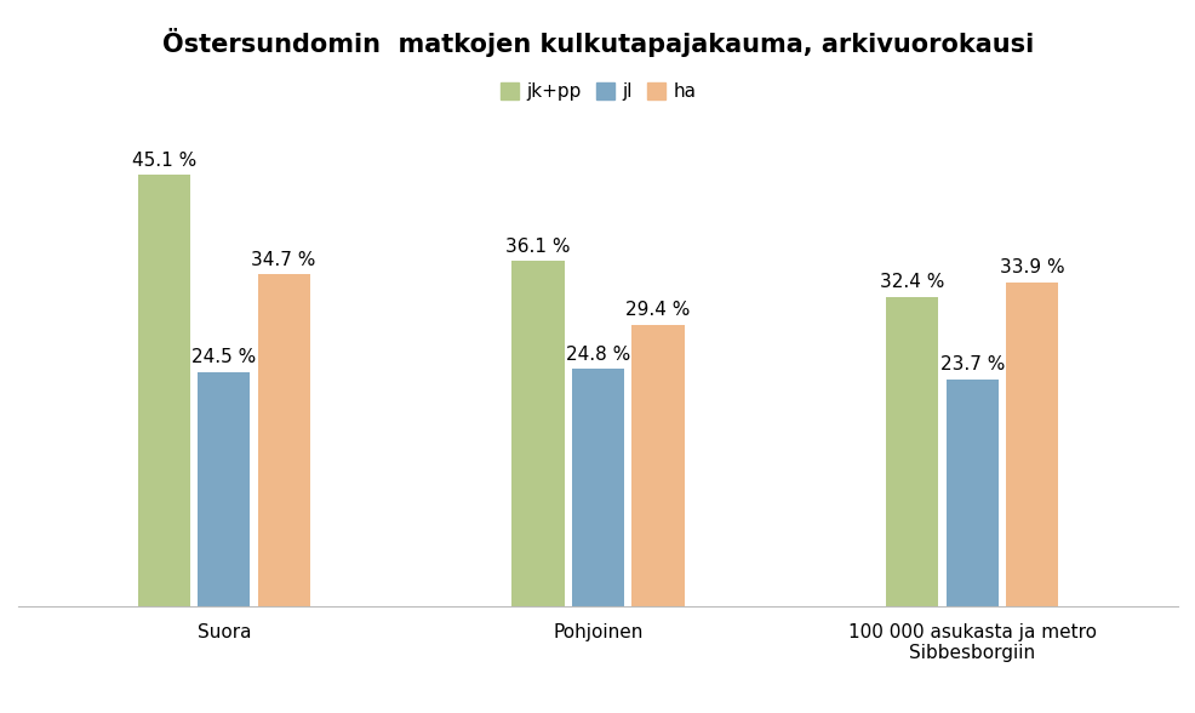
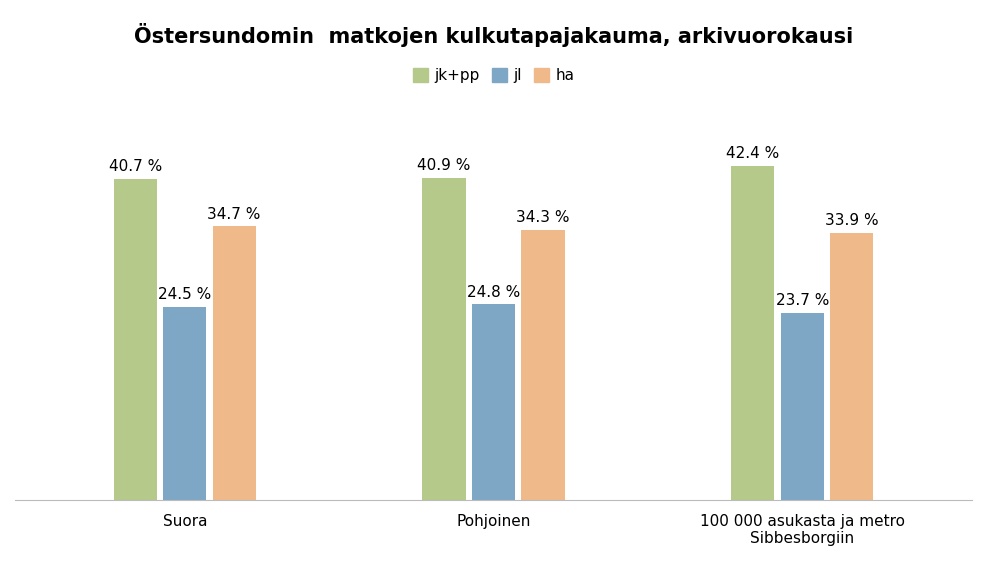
jk+pp/Suora: 45.1 -> 40.7
jk+pp/Pohjoinen: 36.1 -> 40.9
ha/Pohjoinen: 29.4 -> 34.3
jk+pp/100 000 asukasta ja metro Sibbesborgiin: 32.4 -> 42.4
